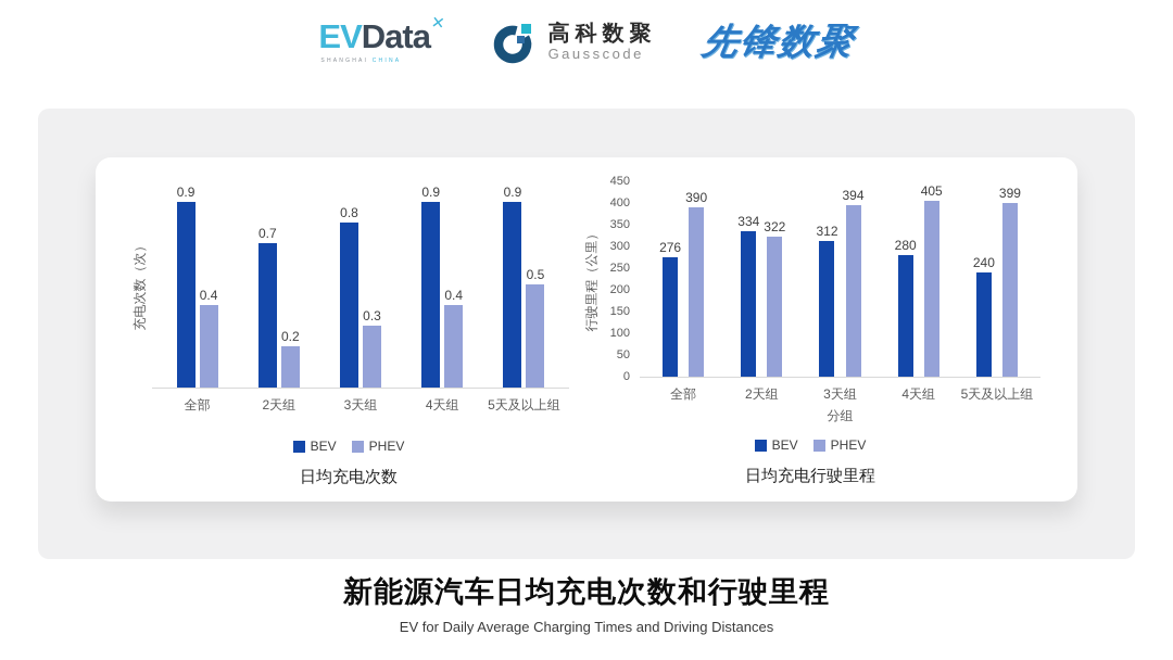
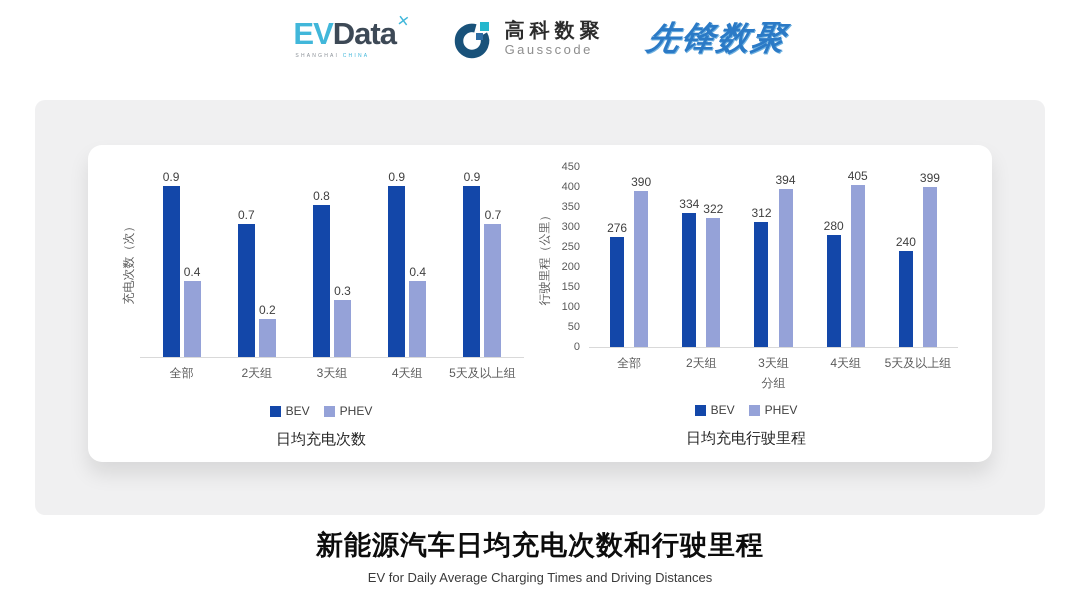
日均充电次数/PHEV/5天及以上组: 0.5 -> 0.7
